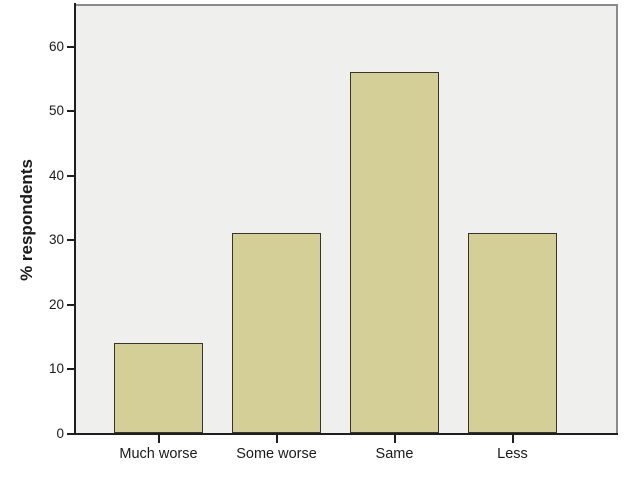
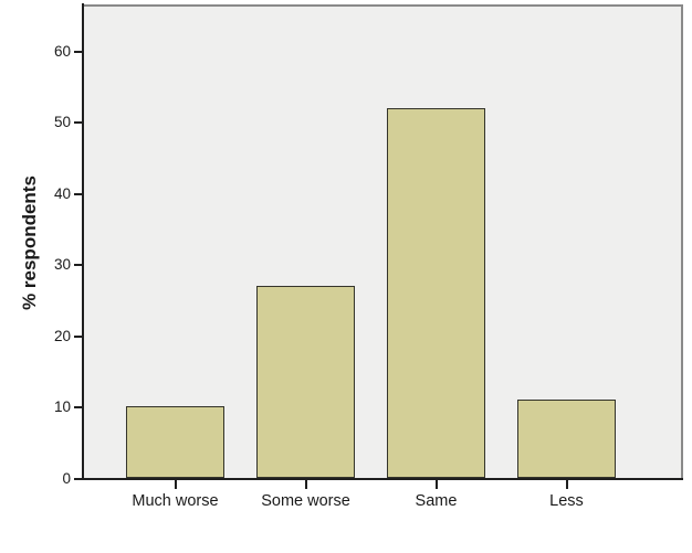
Much worse: 14 -> 10
Some worse: 31 -> 27
Same: 56 -> 52
Less: 31 -> 11
